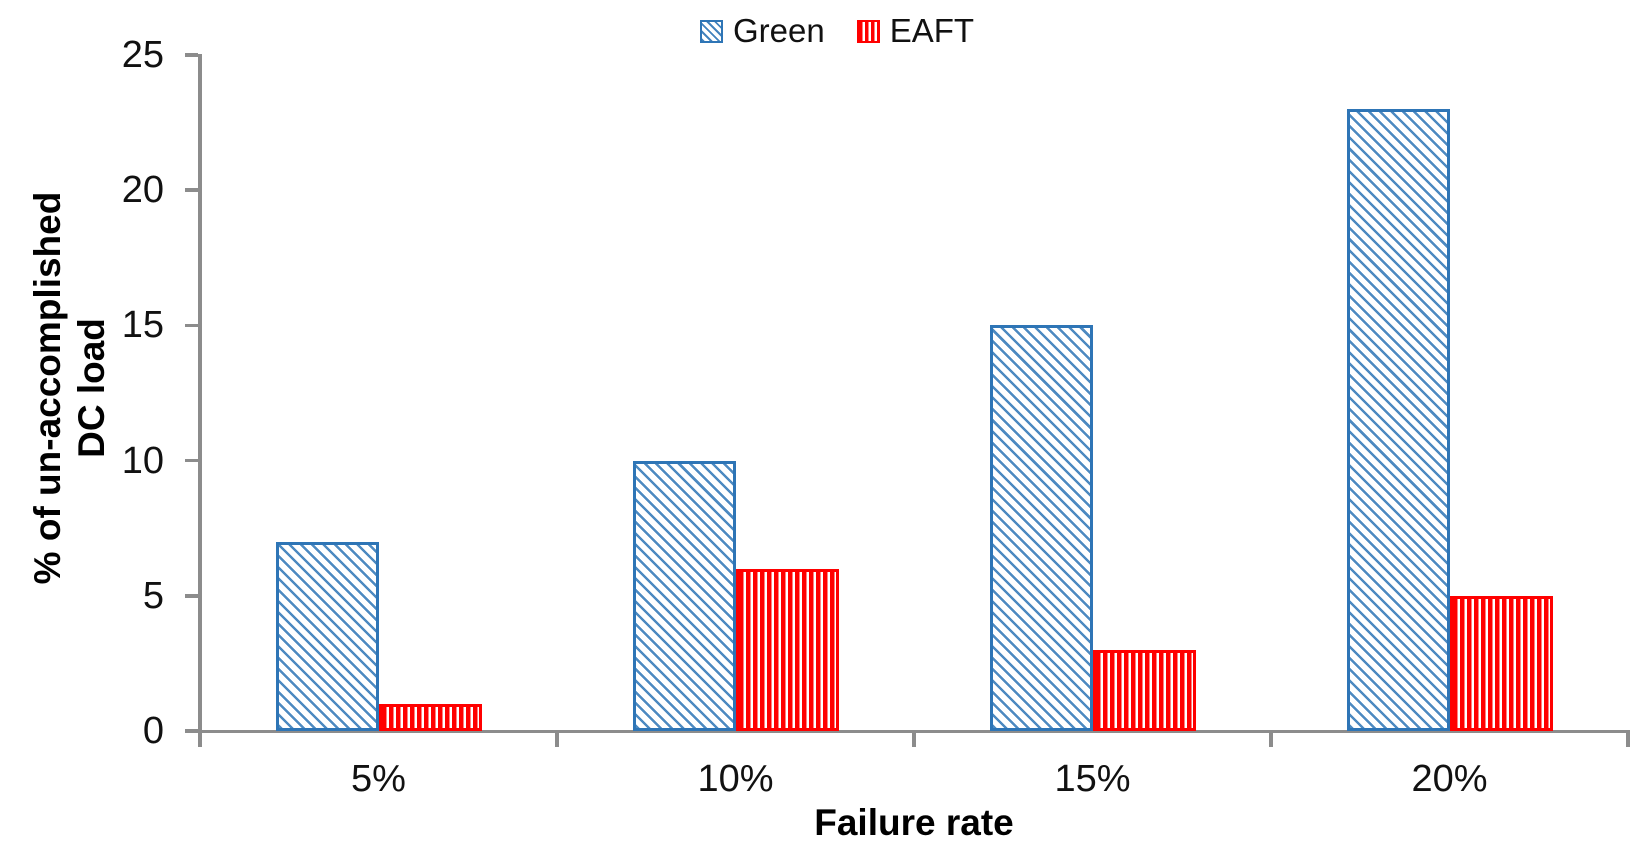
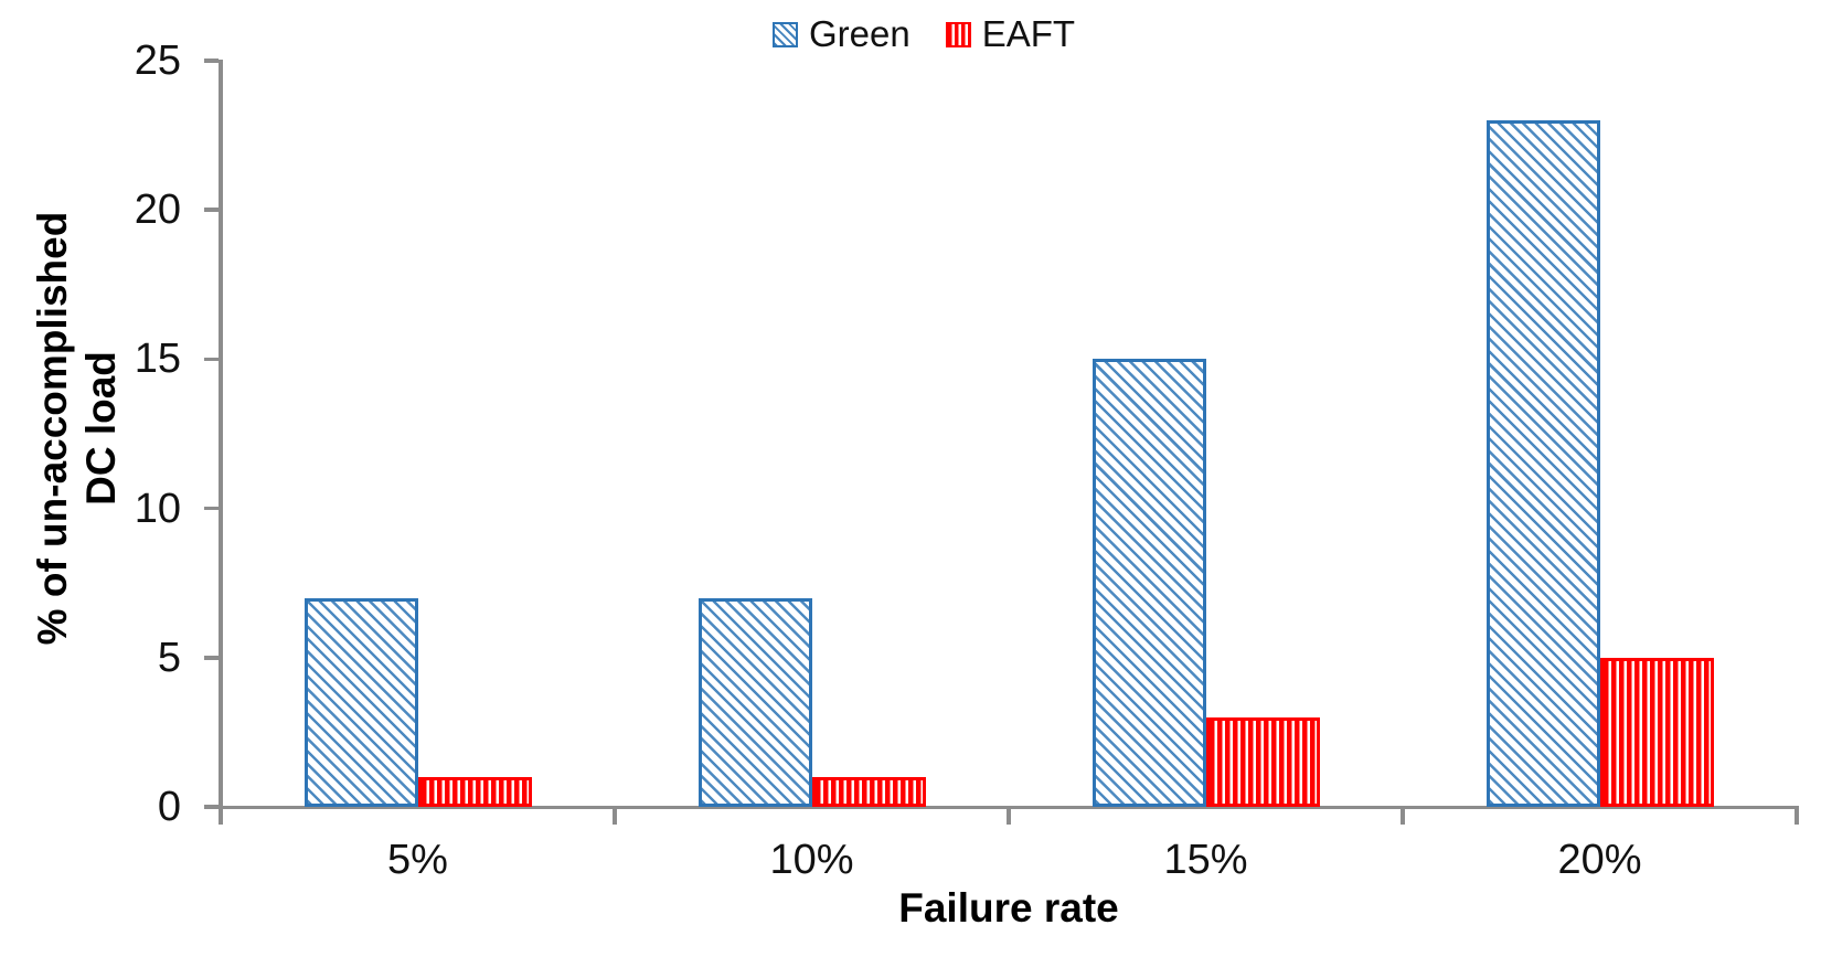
Green/10%: 10 -> 7
EAFT/10%: 6 -> 1
